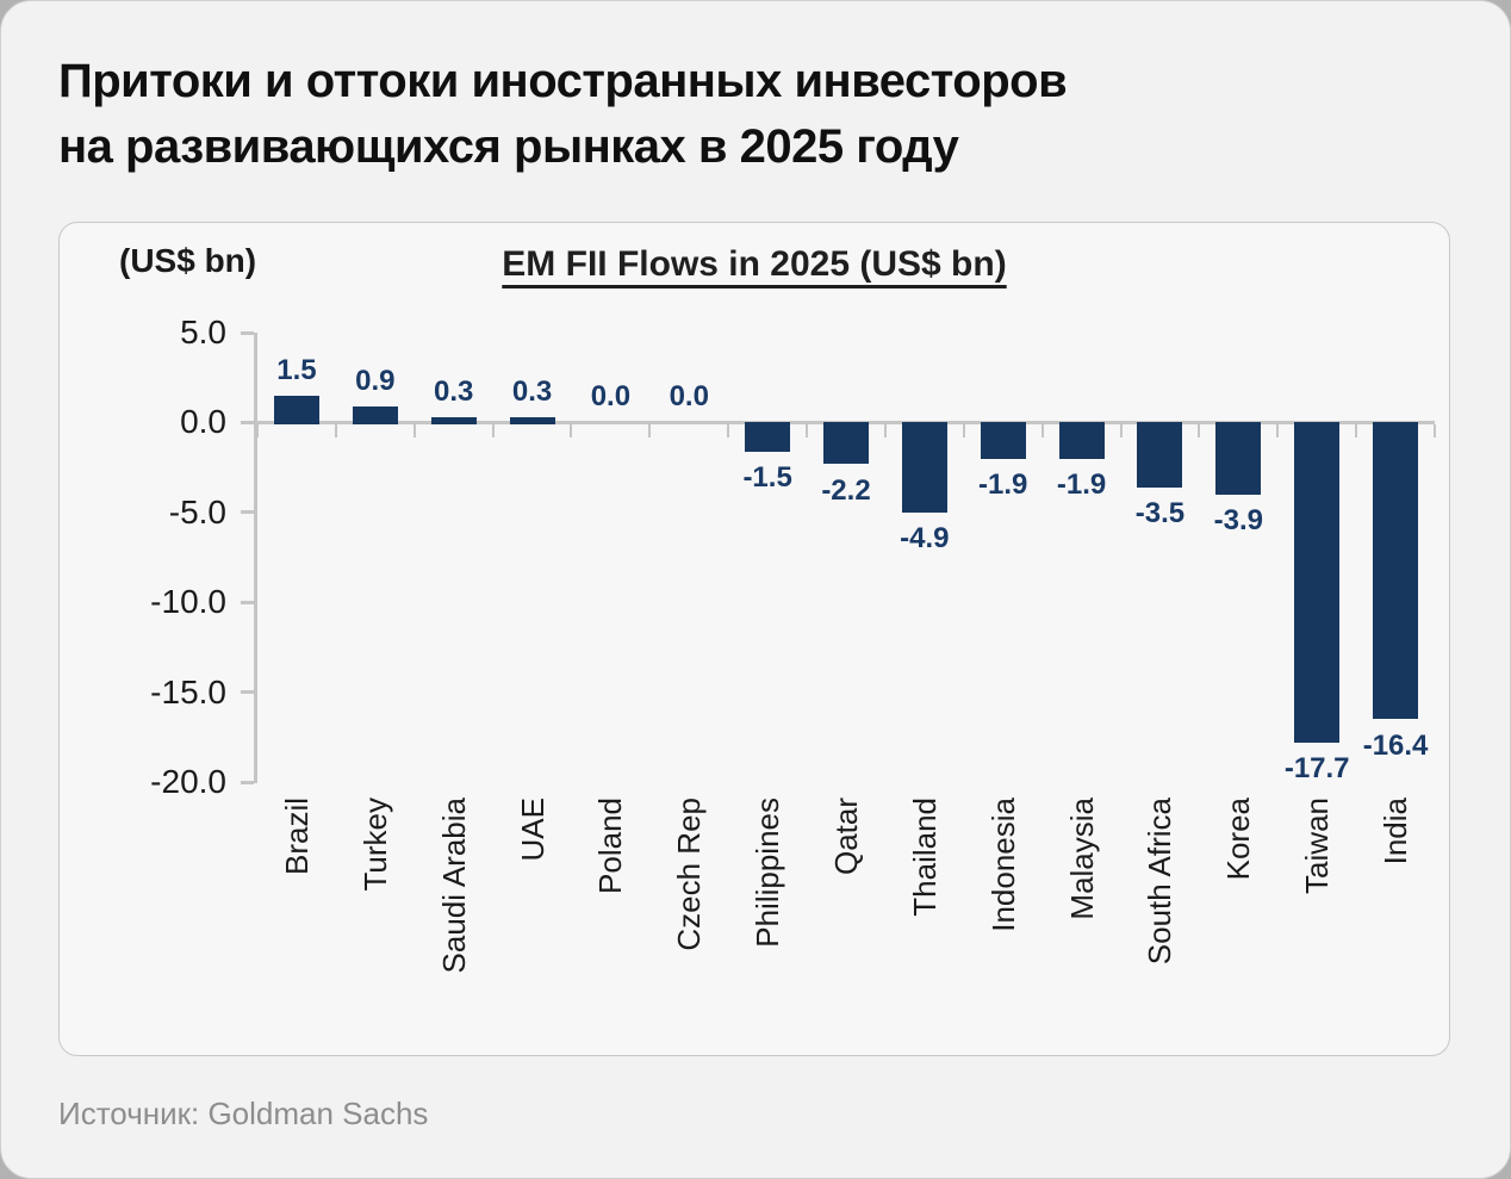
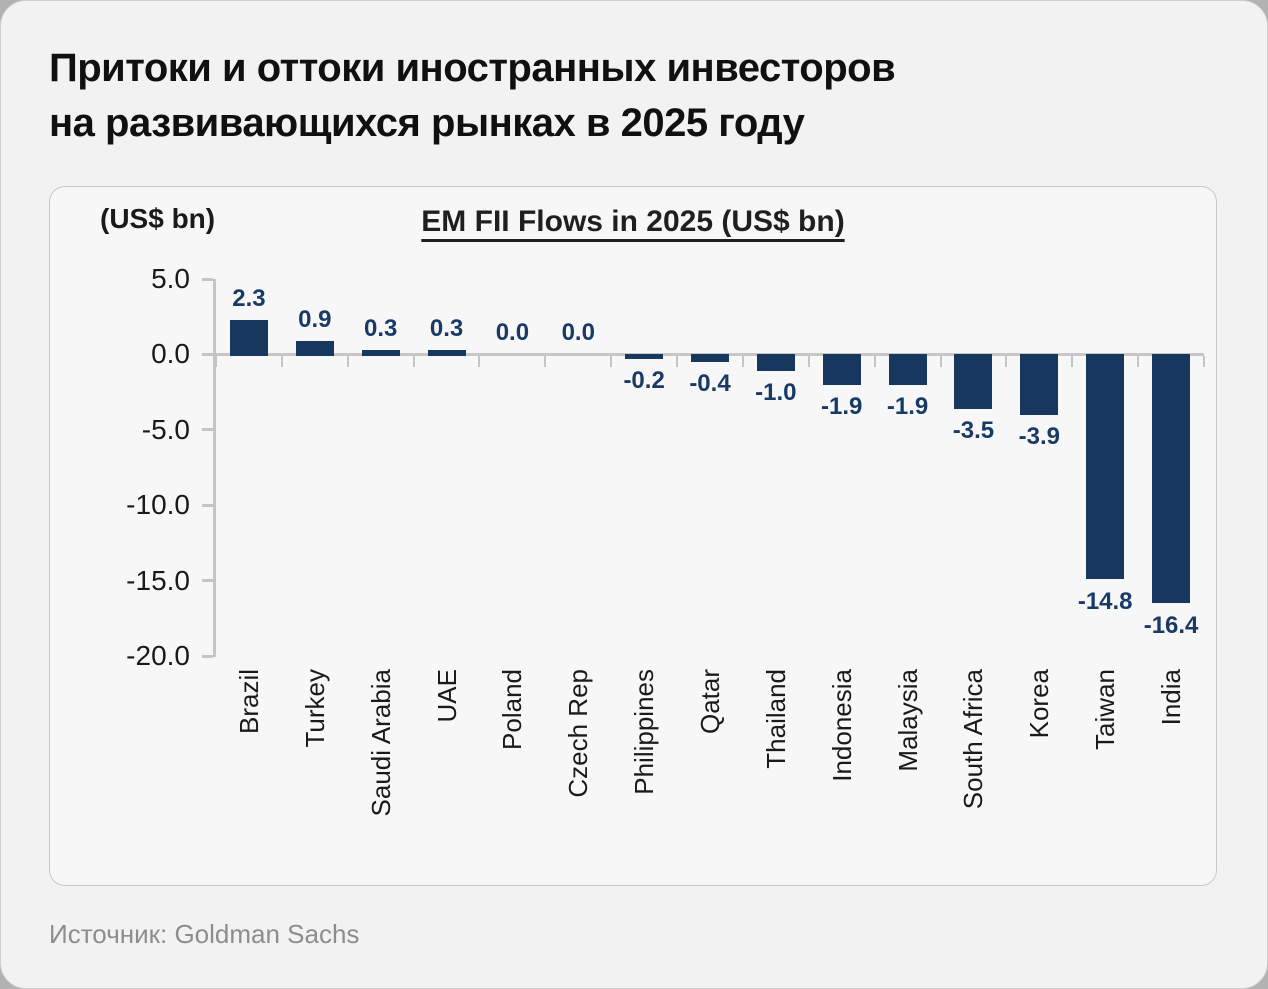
Brazil: 1.5 -> 2.3
Philippines: -1.5 -> -0.2
Qatar: -2.2 -> -0.4
Thailand: -4.9 -> -1.0
Taiwan: -17.7 -> -14.8
